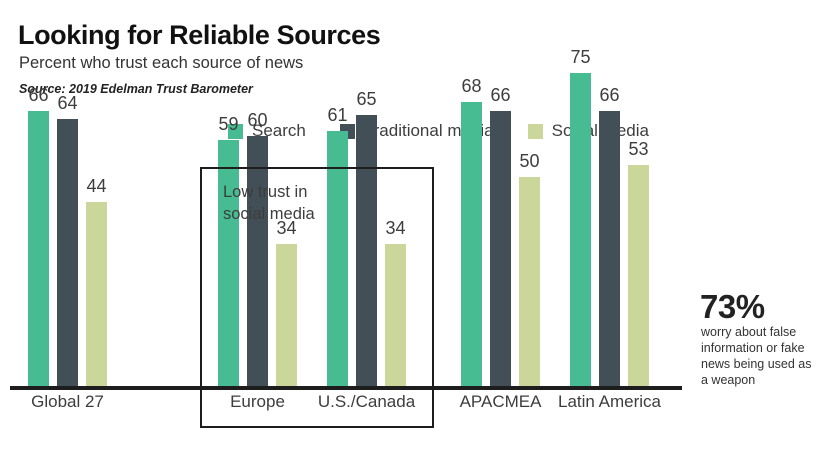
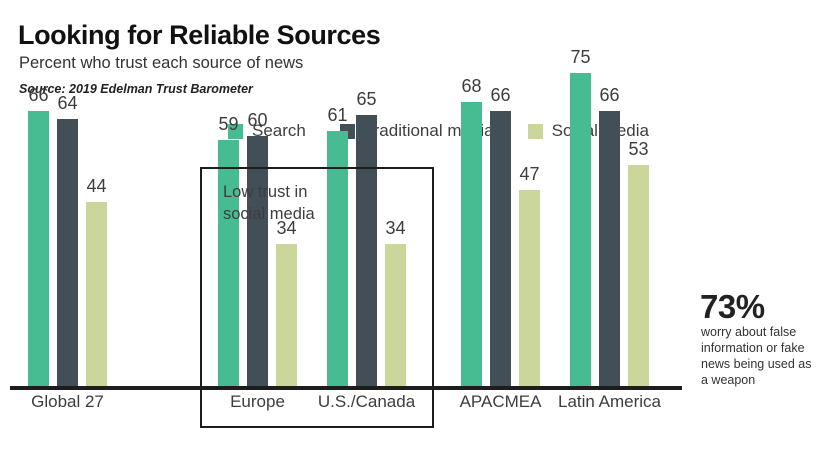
Social media/APACMEA: 50 -> 47
